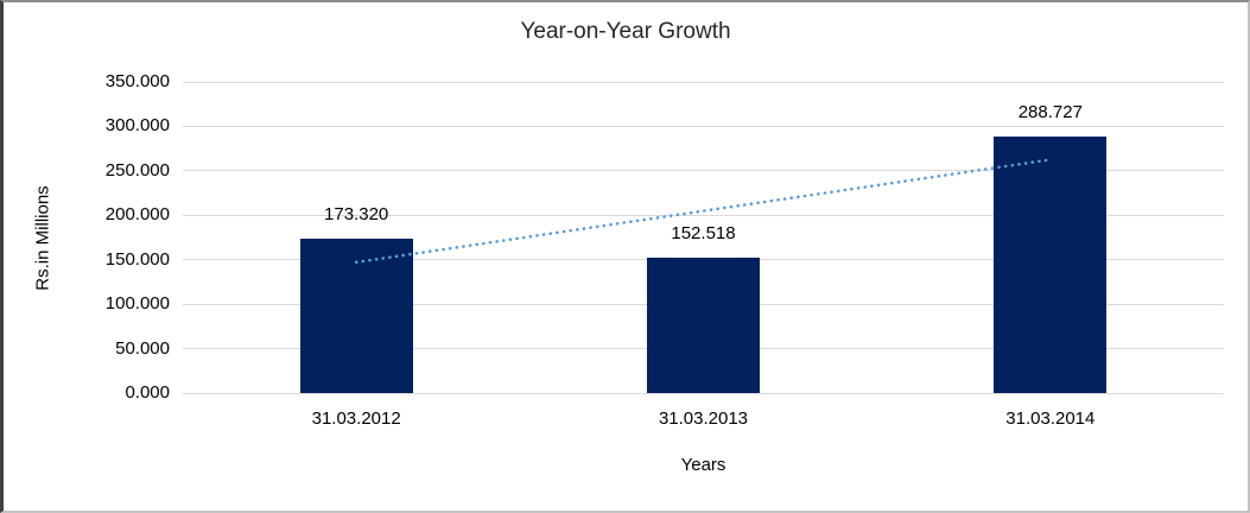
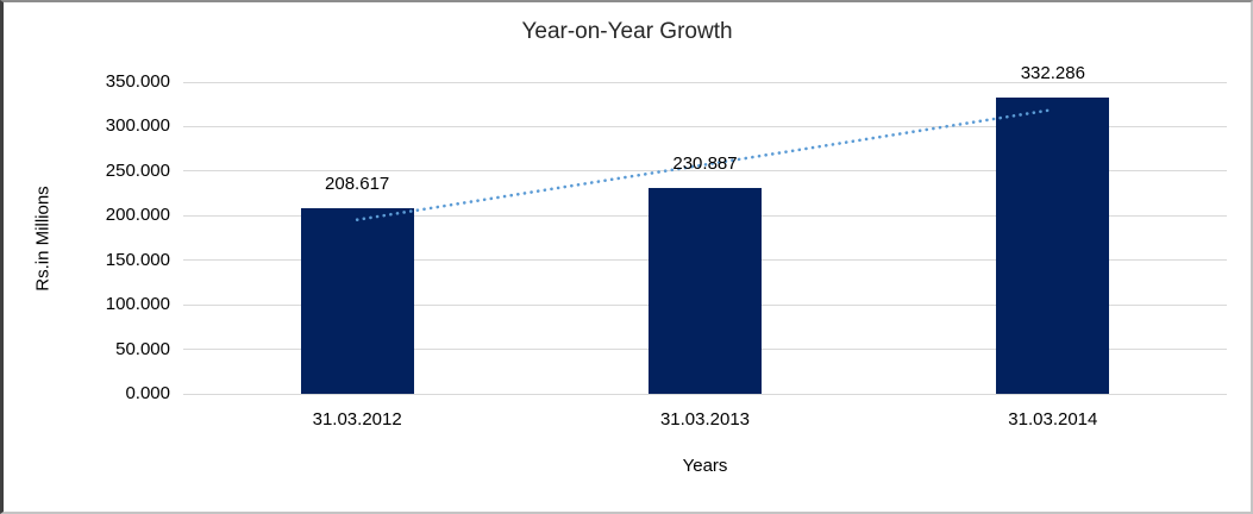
31.03.2012: 173.320 -> 208.617
31.03.2013: 152.518 -> 230.887
31.03.2014: 288.727 -> 332.286
